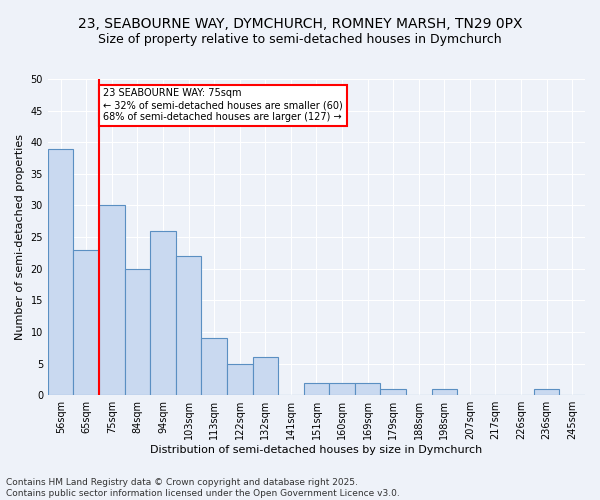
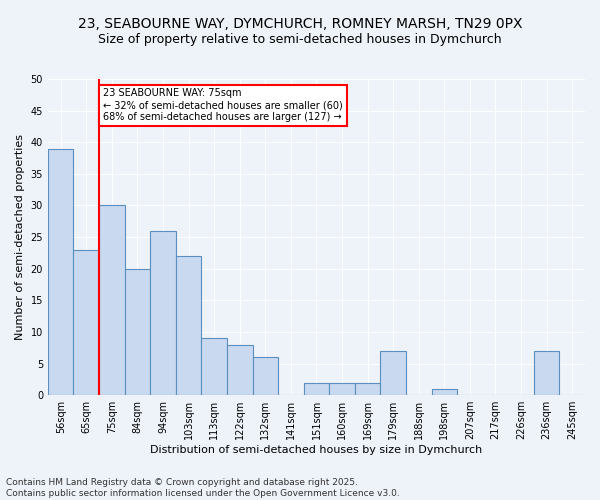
122sqm: 5 -> 8
179sqm: 1 -> 7
236sqm: 1 -> 7
